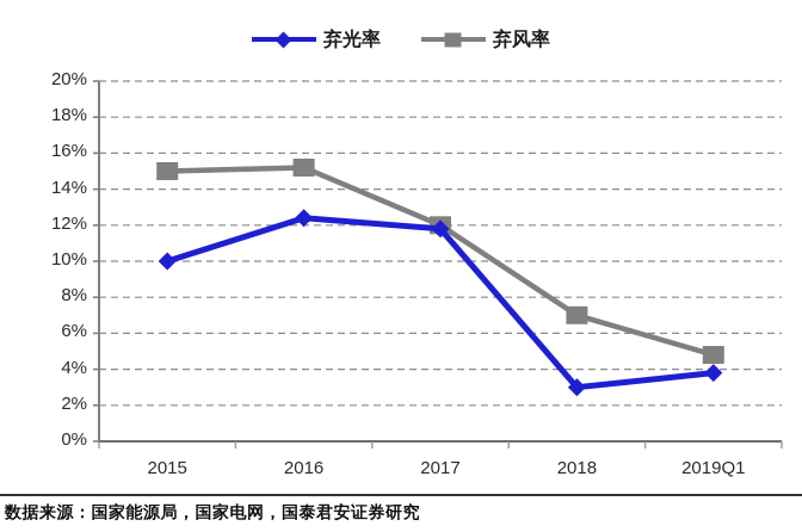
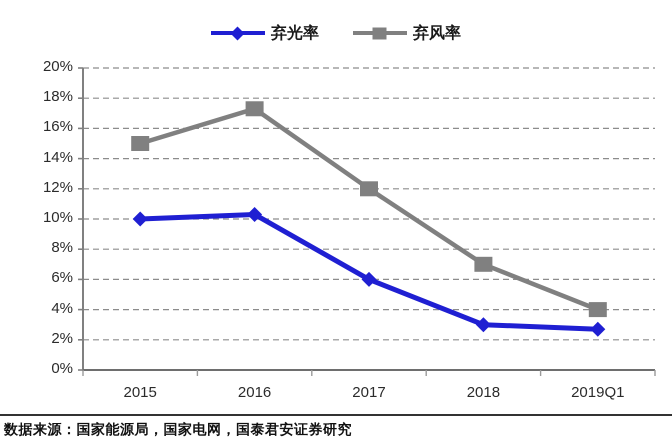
弃光率/2016: 12.4% -> 10.3%
弃风率/2016: 15.2% -> 17.3%
弃光率/2017: 11.8% -> 6.0%
弃光率/2019Q1: 3.8% -> 2.7%
弃风率/2019Q1: 4.8% -> 4.0%
